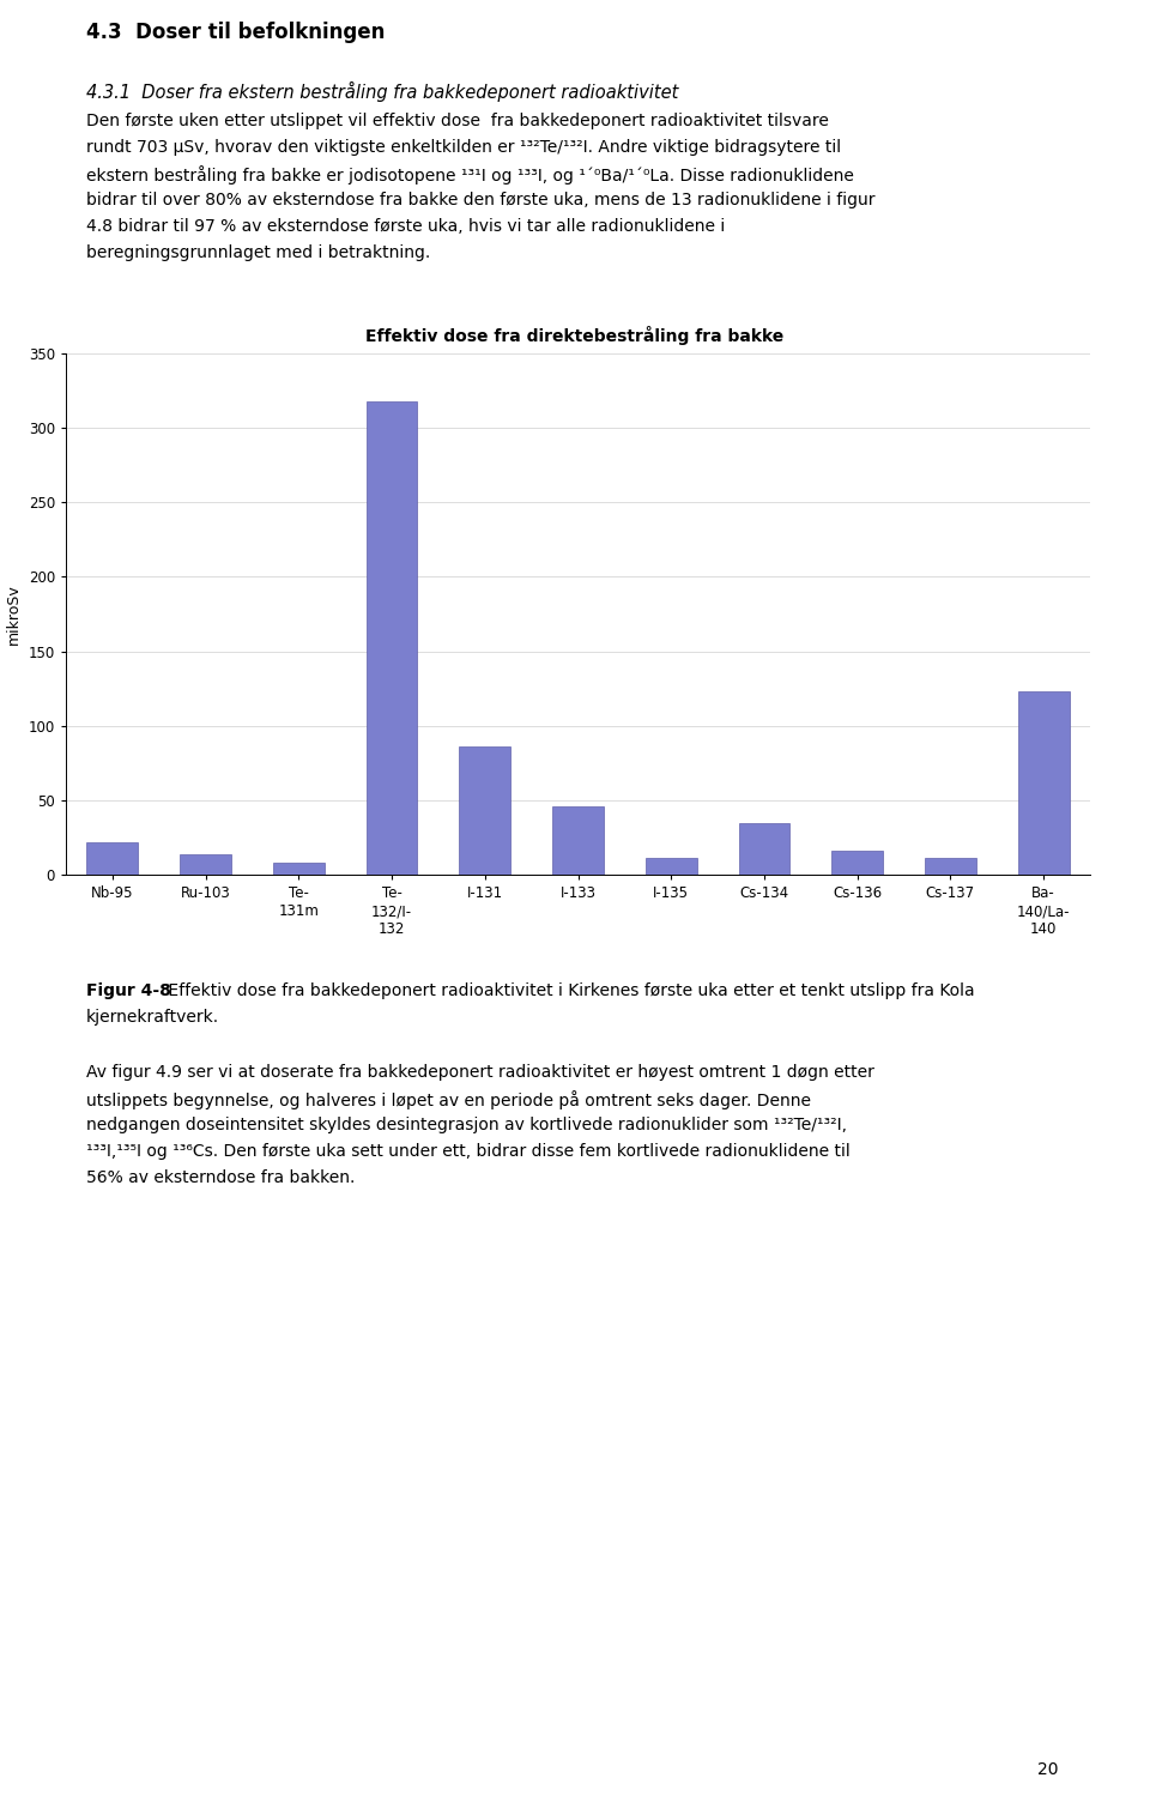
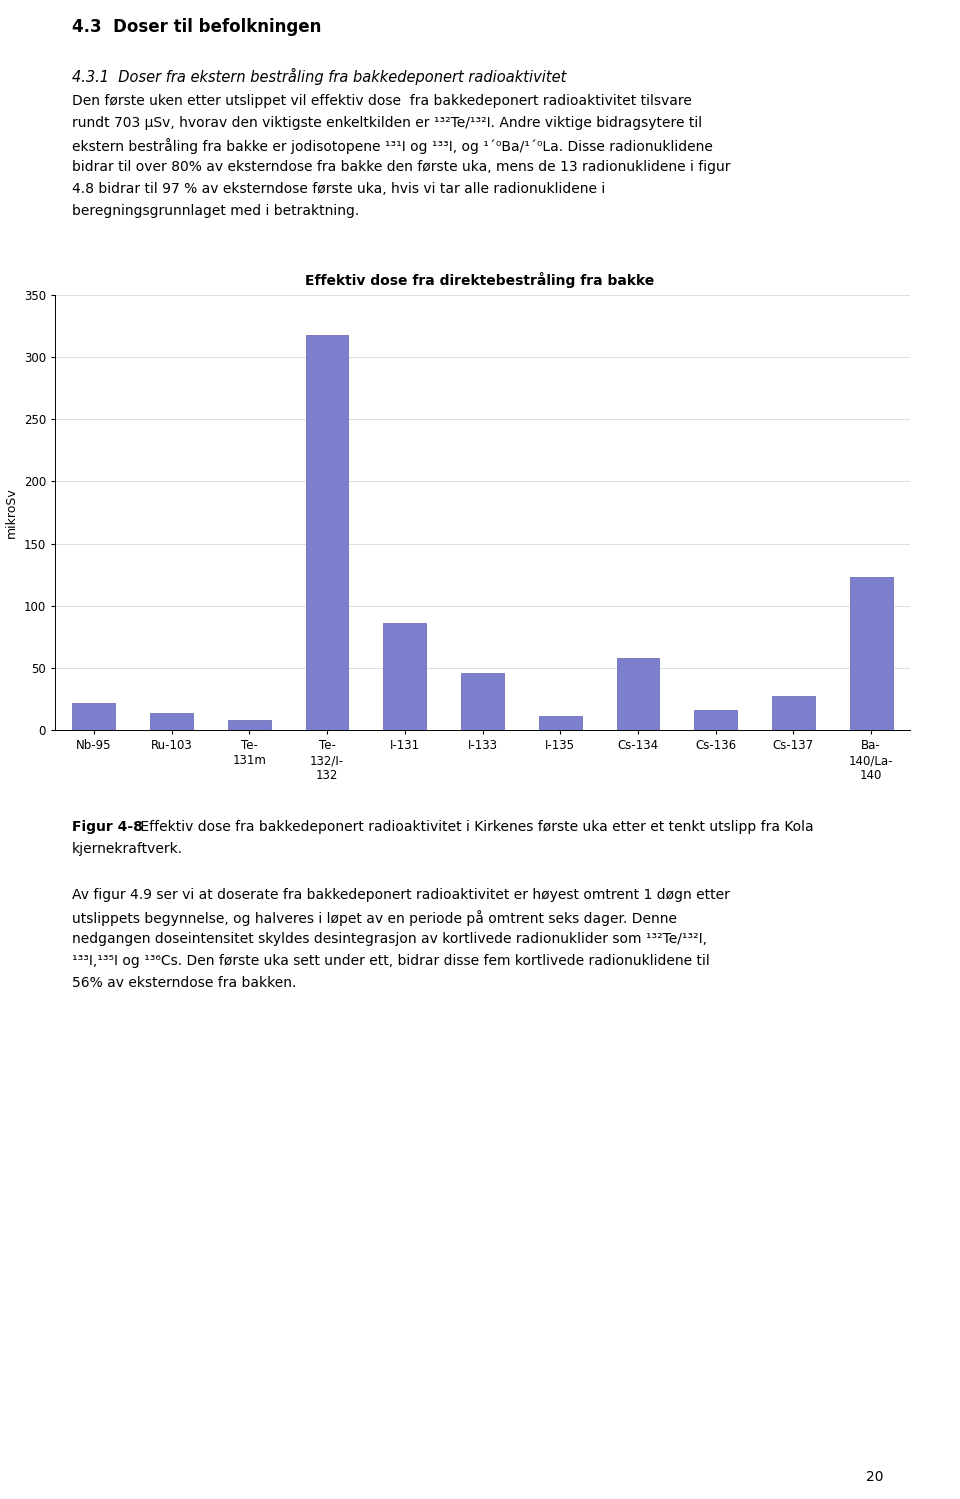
Cs-134: 35 -> 58
Cs-137: 11 -> 27
